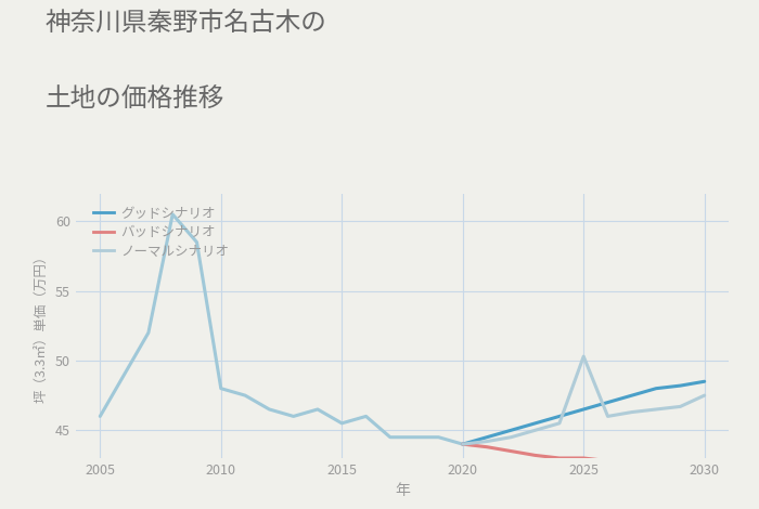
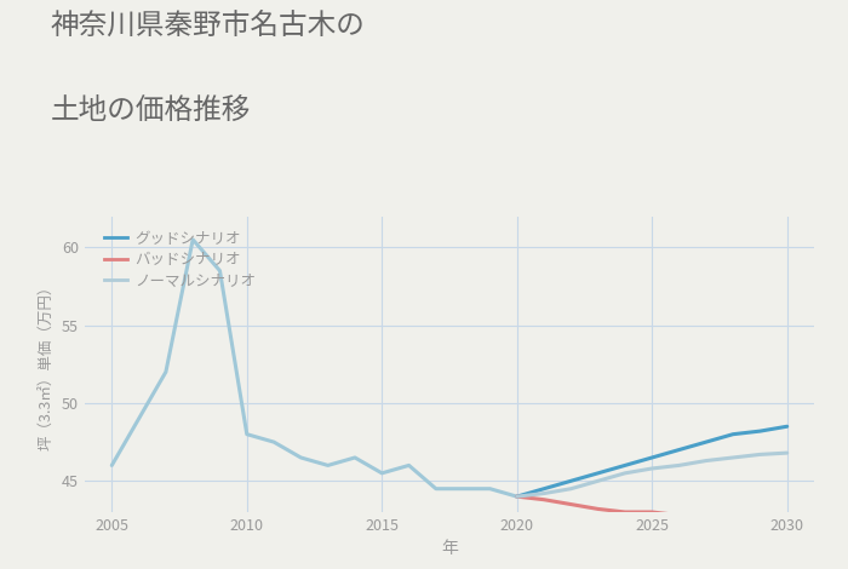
ノーマルシナリオ/2025: 50.3 -> 45.8
ノーマルシナリオ/2030: 47.5 -> 46.8
